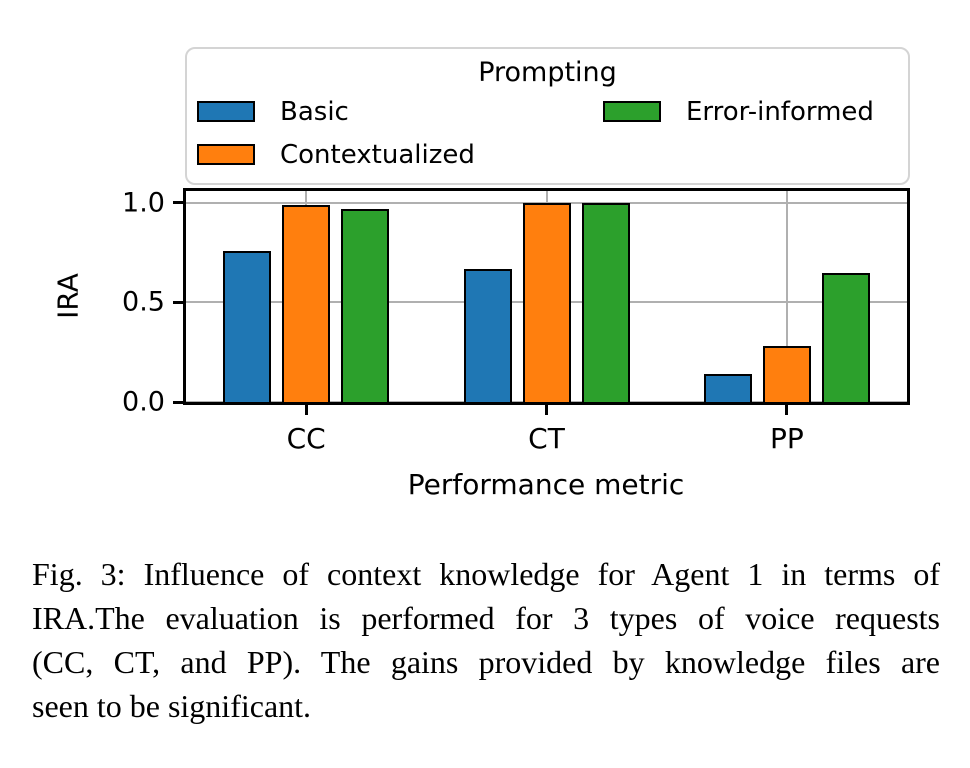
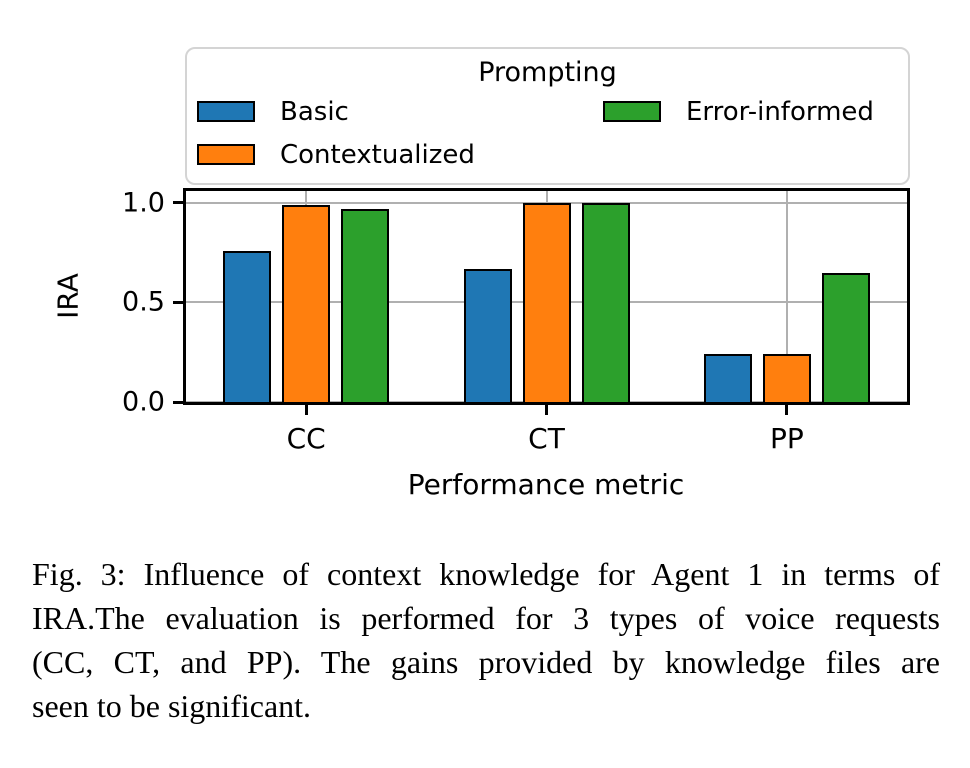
Basic/PP: 0.14 -> 0.24
Contextualized/PP: 0.28 -> 0.24
